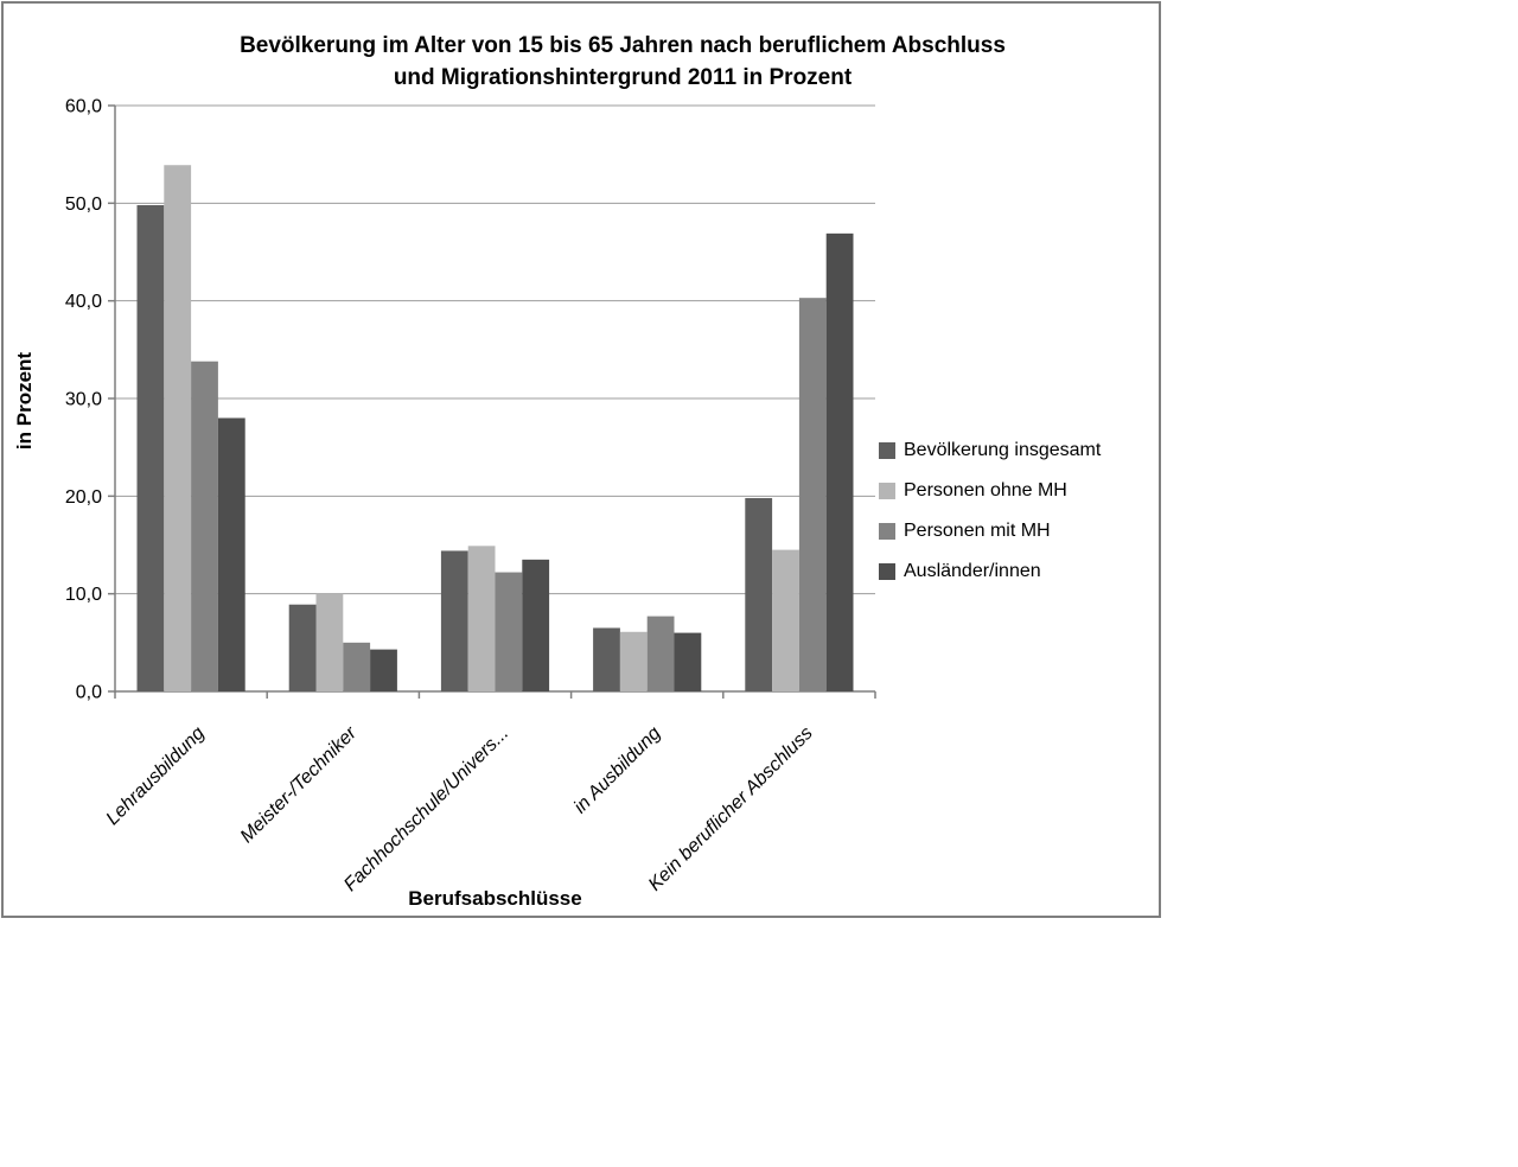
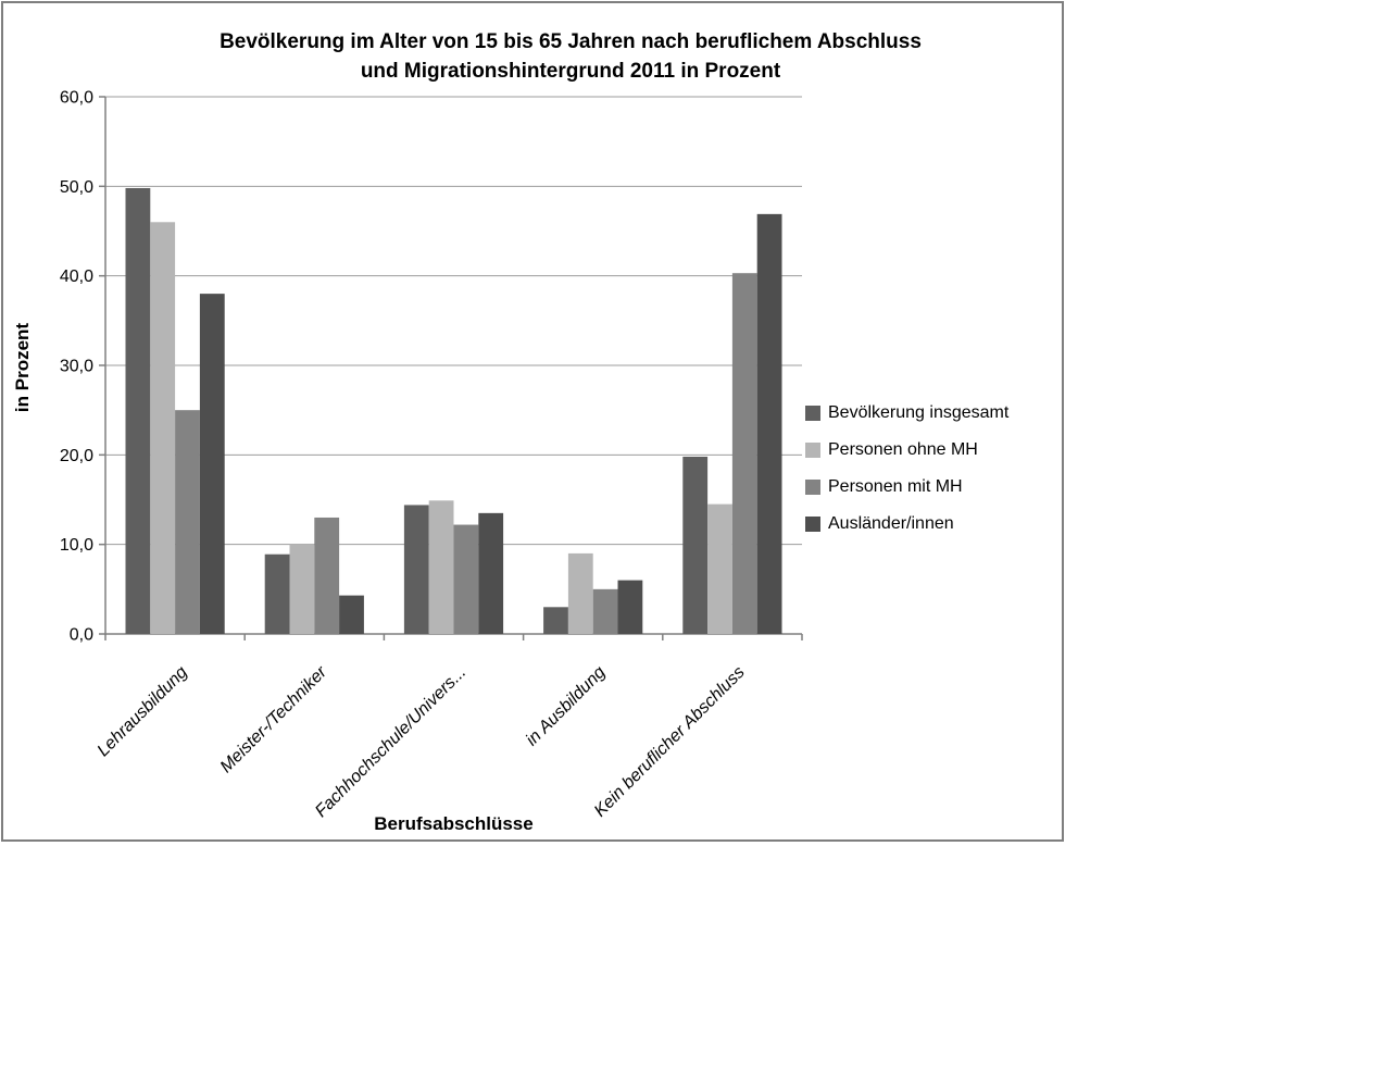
Personen ohne MH/Lehrausbildung: 54 -> 46
Personen mit MH/Lehrausbildung: 34 -> 25
Ausländer/innen/Lehrausbildung: 28 -> 38
Personen mit MH/Meister-/Techniker: 5 -> 13
Bevölkerung insgesamt/in Ausbildung: 6 -> 3
Personen ohne MH/in Ausbildung: 6 -> 9
Personen mit MH/in Ausbildung: 8 -> 5
